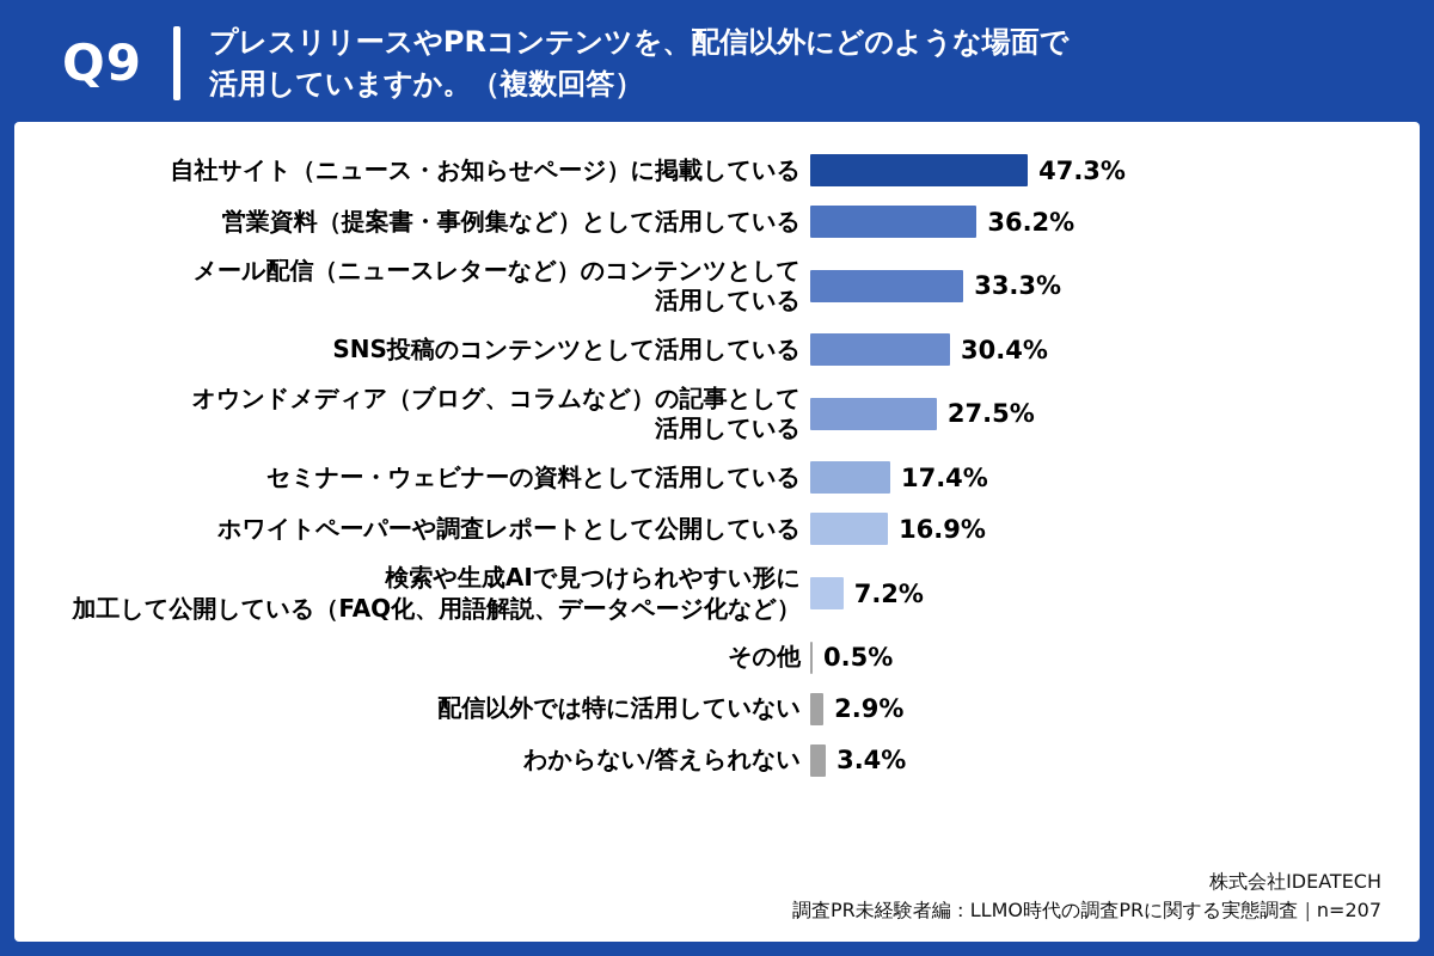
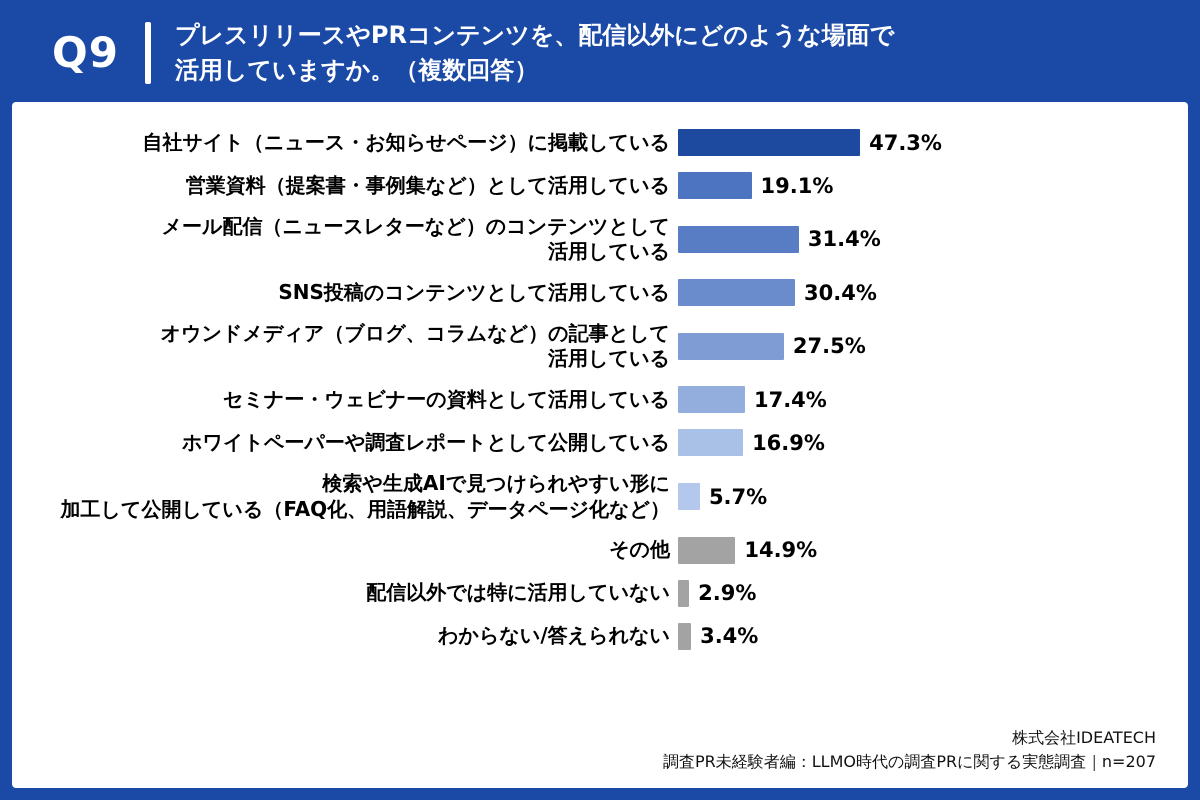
営業資料（提案書・事例集など）として活用している: 36.2% -> 19.1%
メール配信（ニュースレターなど）のコンテンツとして 活用している: 33.3% -> 31.4%
検索や生成AIで見つけられやすい形に 加工して公開している（FAQ化、用語解説、データページ化など）: 7.2% -> 5.7%
その他: 0.5% -> 14.9%
